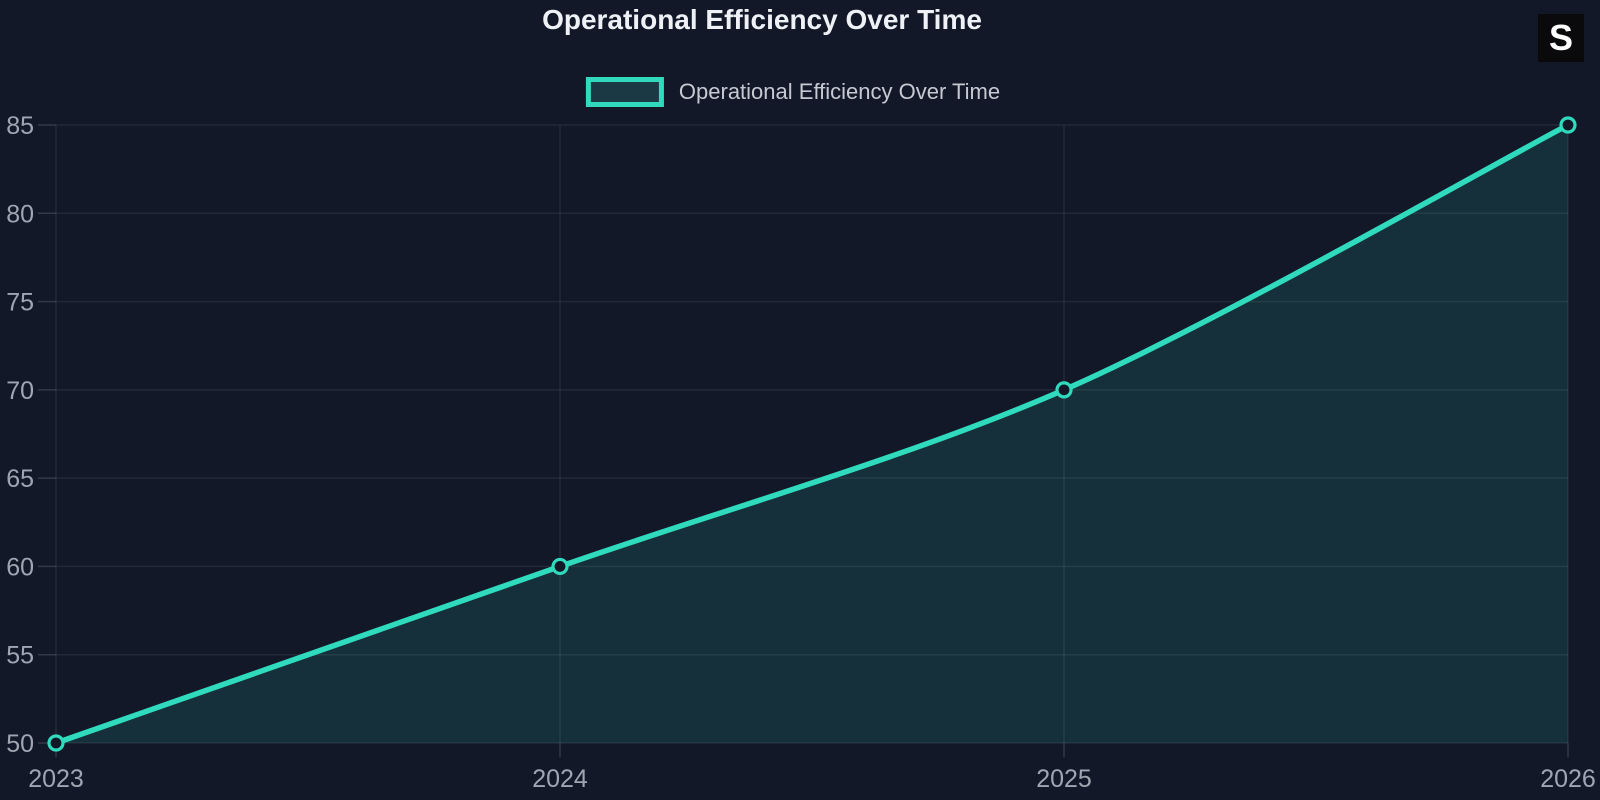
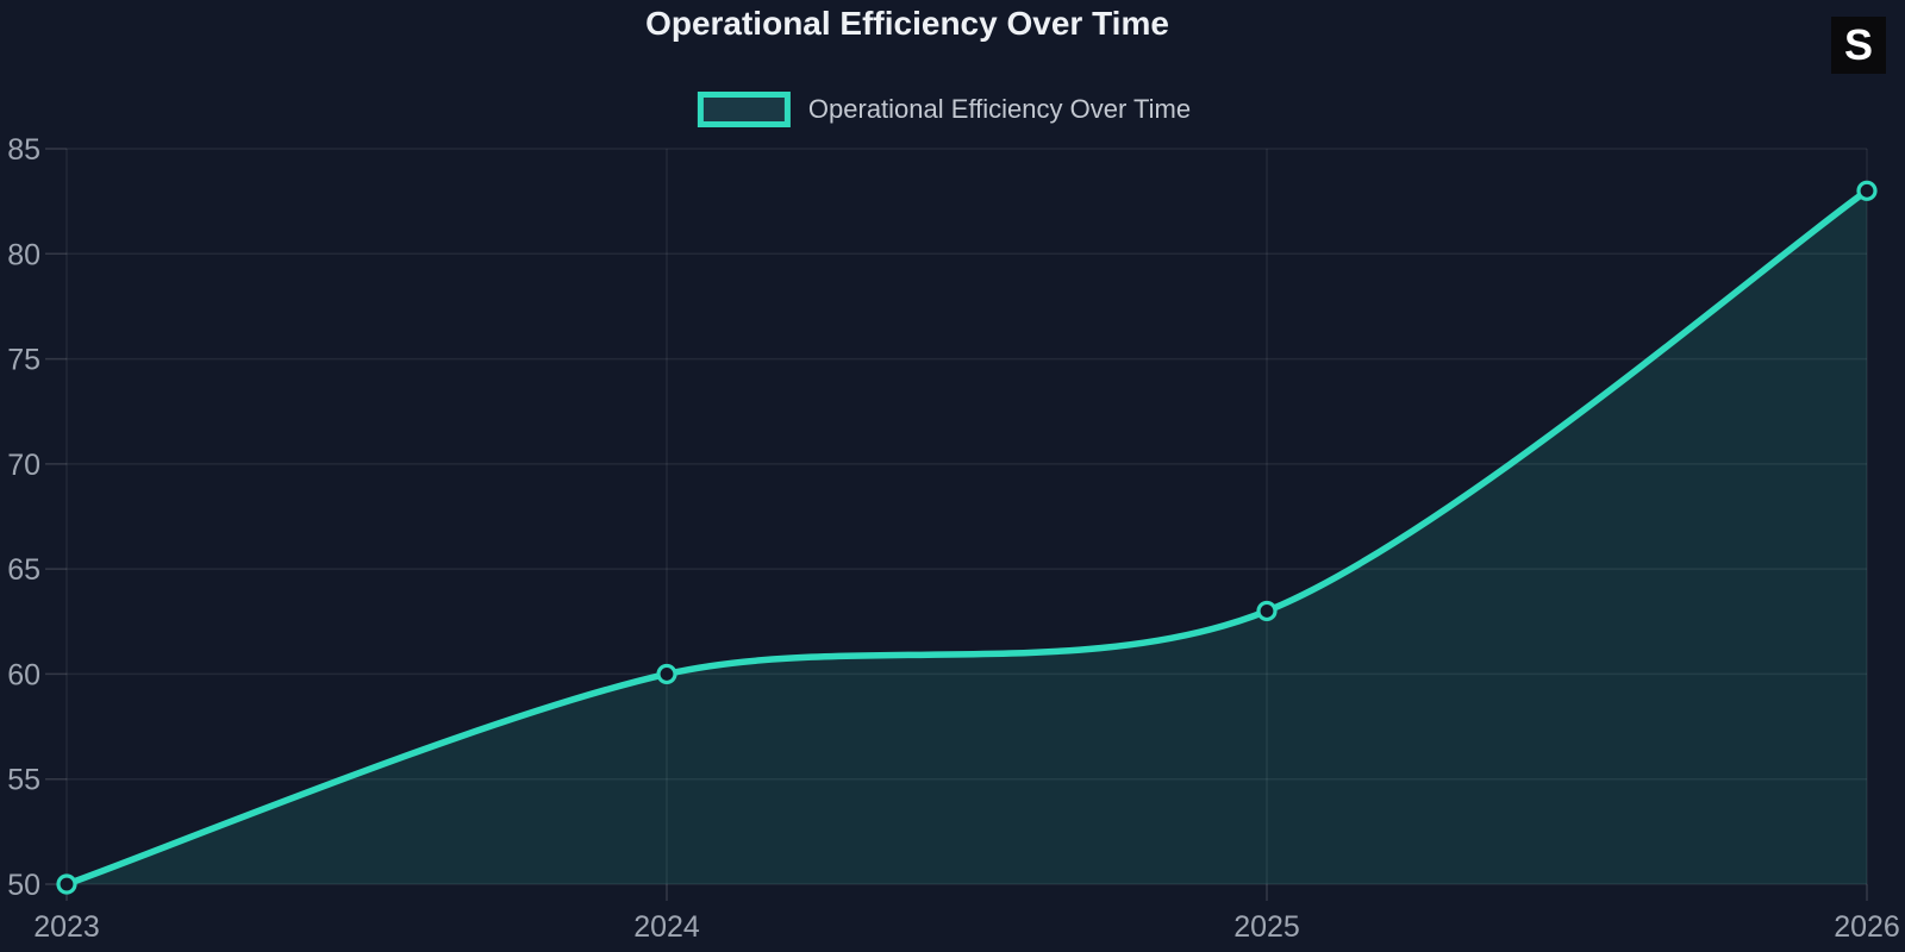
2025: 70 -> 63
2026: 85 -> 83
